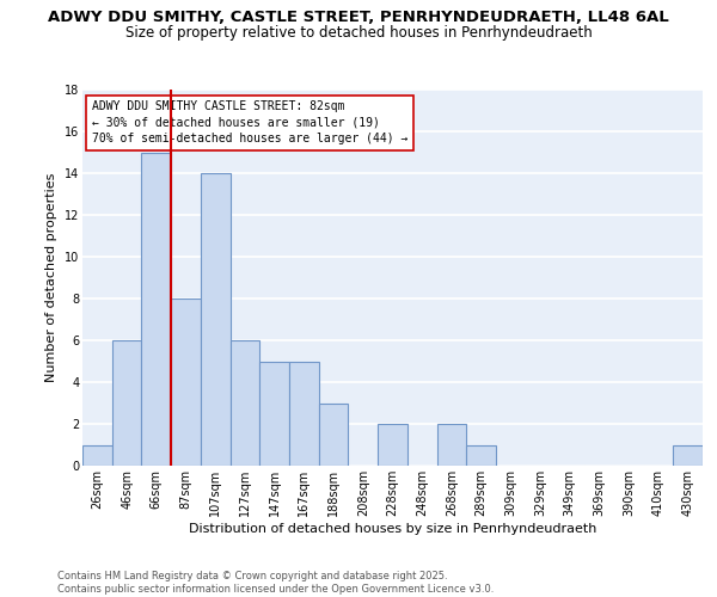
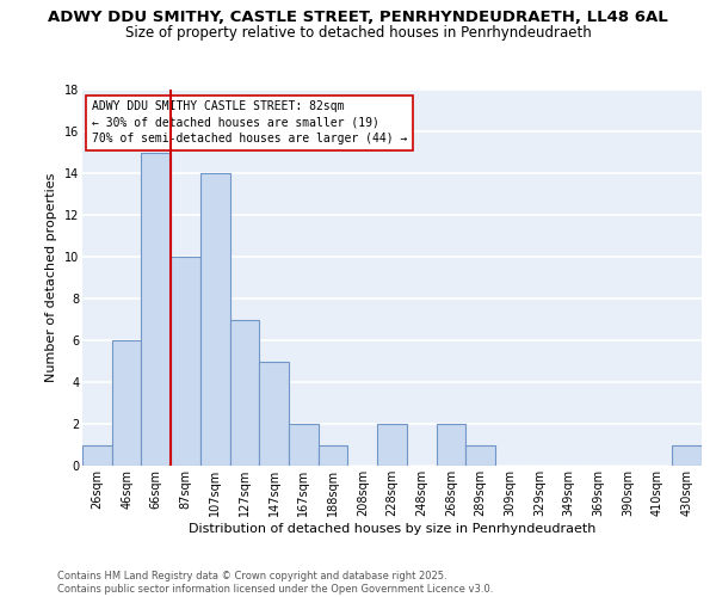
87sqm: 8 -> 10
127sqm: 6 -> 7
167sqm: 5 -> 2
188sqm: 3 -> 1
